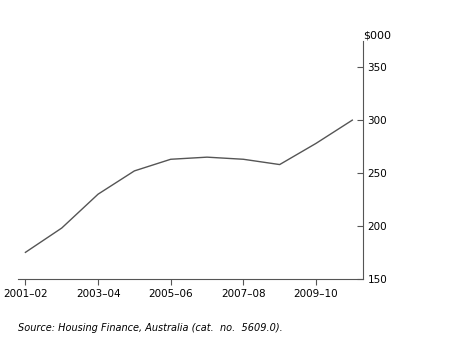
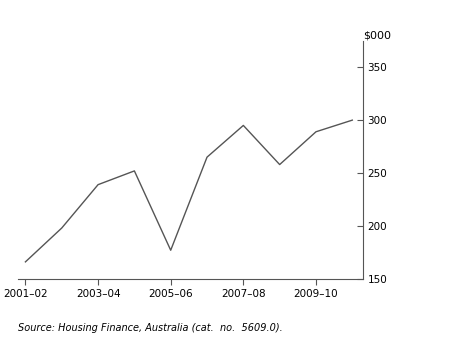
2001–02: 175 -> 166
2003–04: 230 -> 239
2005–06: 263 -> 177
2007–08: 263 -> 295
2009–10: 278 -> 289
